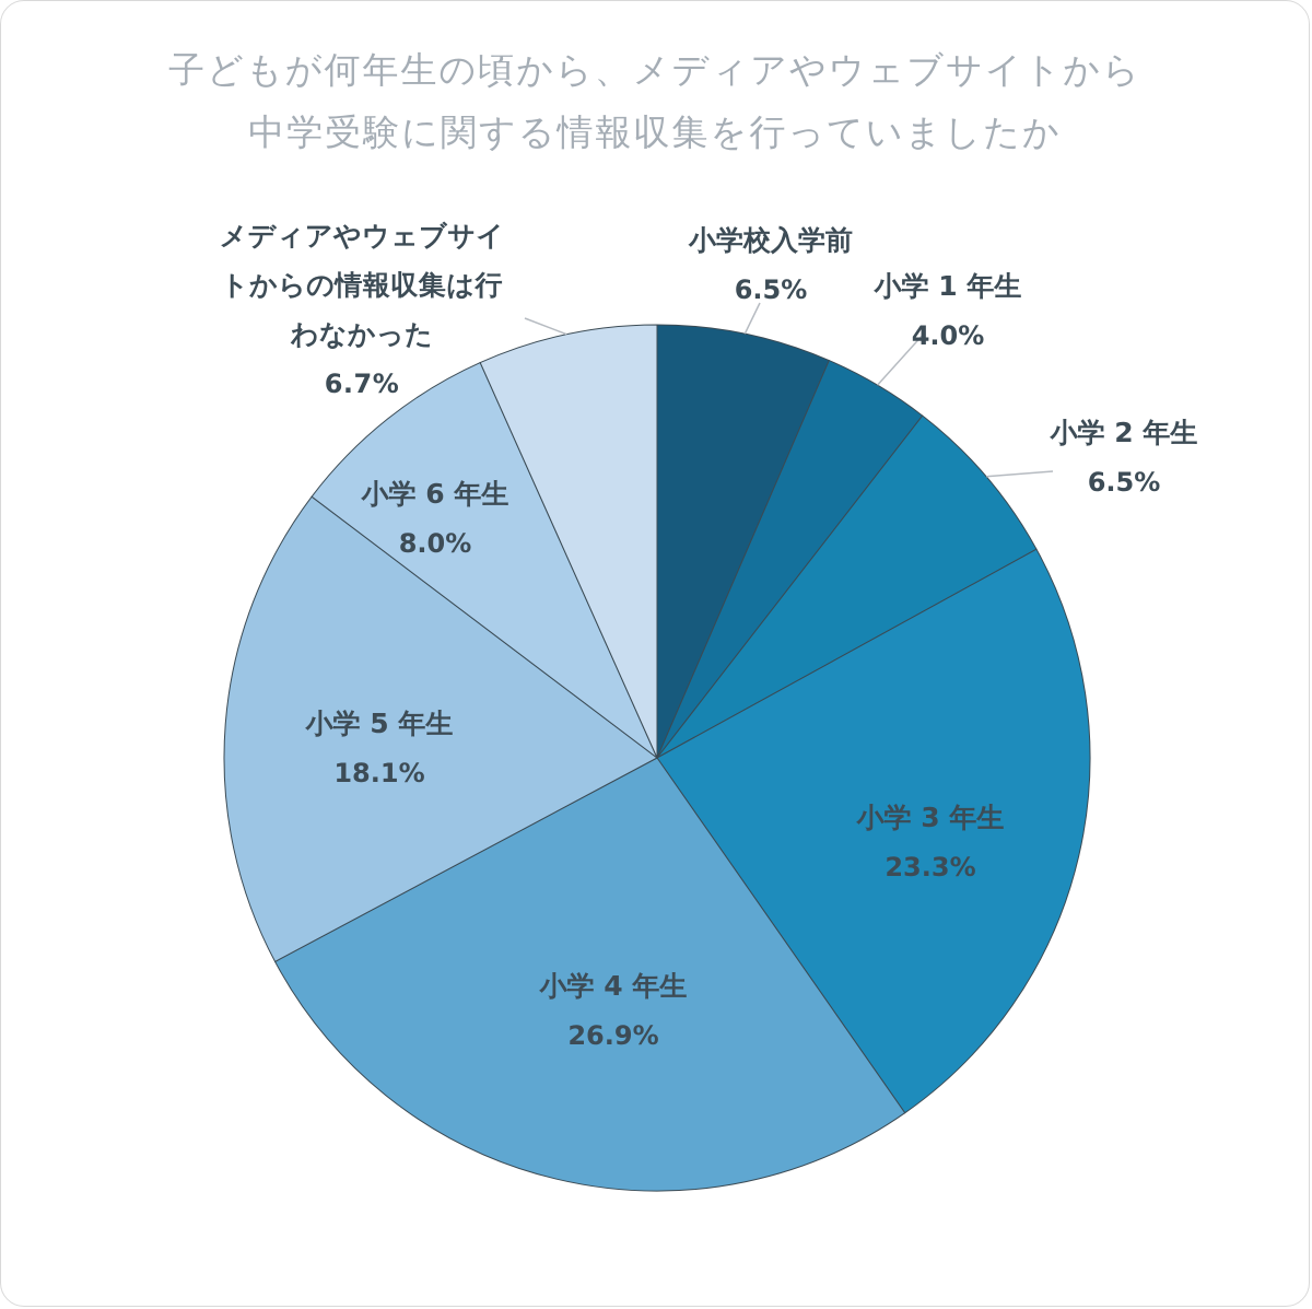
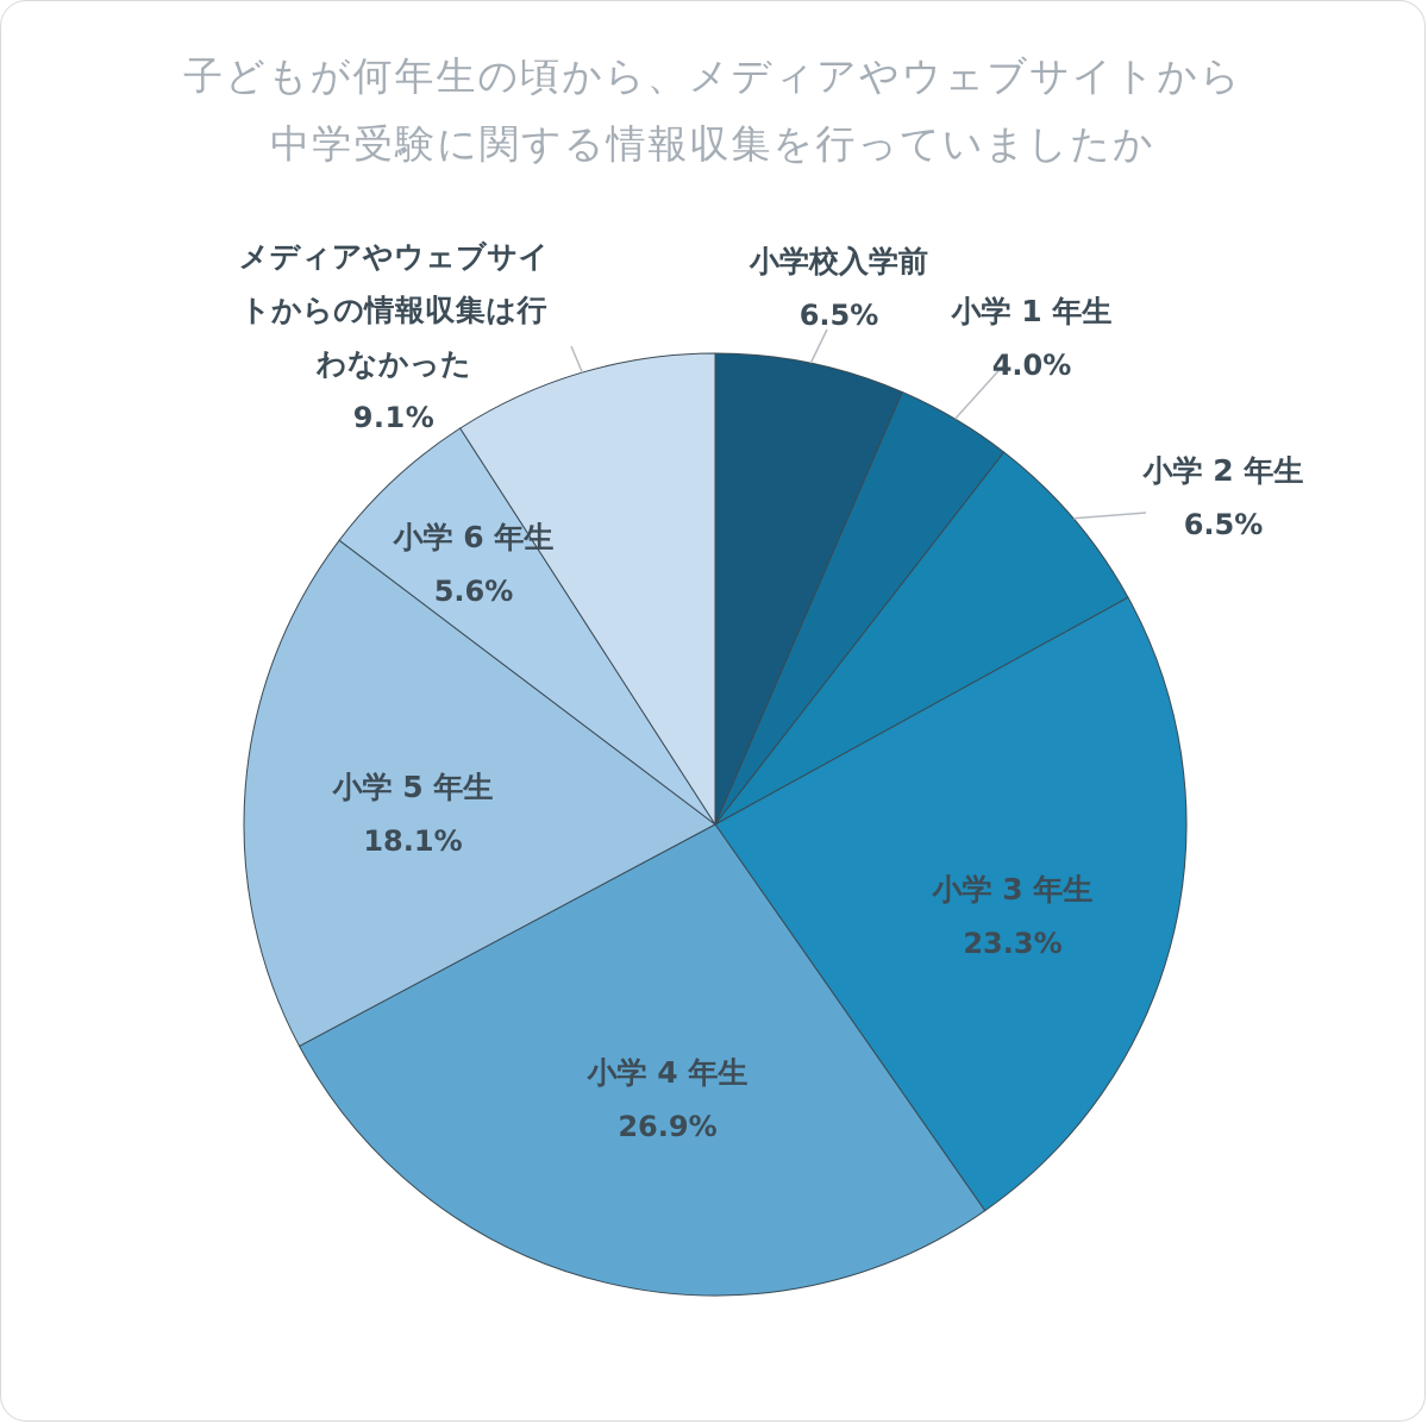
小学 6 年生: 8.0% -> 5.6%
メディアやウェブサイトからの情報収集は行わなかった: 6.7% -> 9.1%
